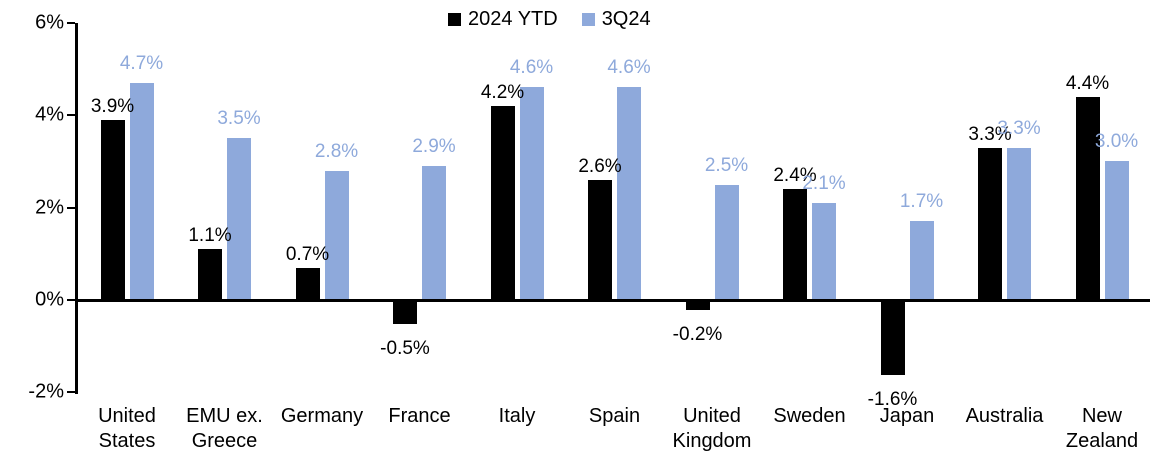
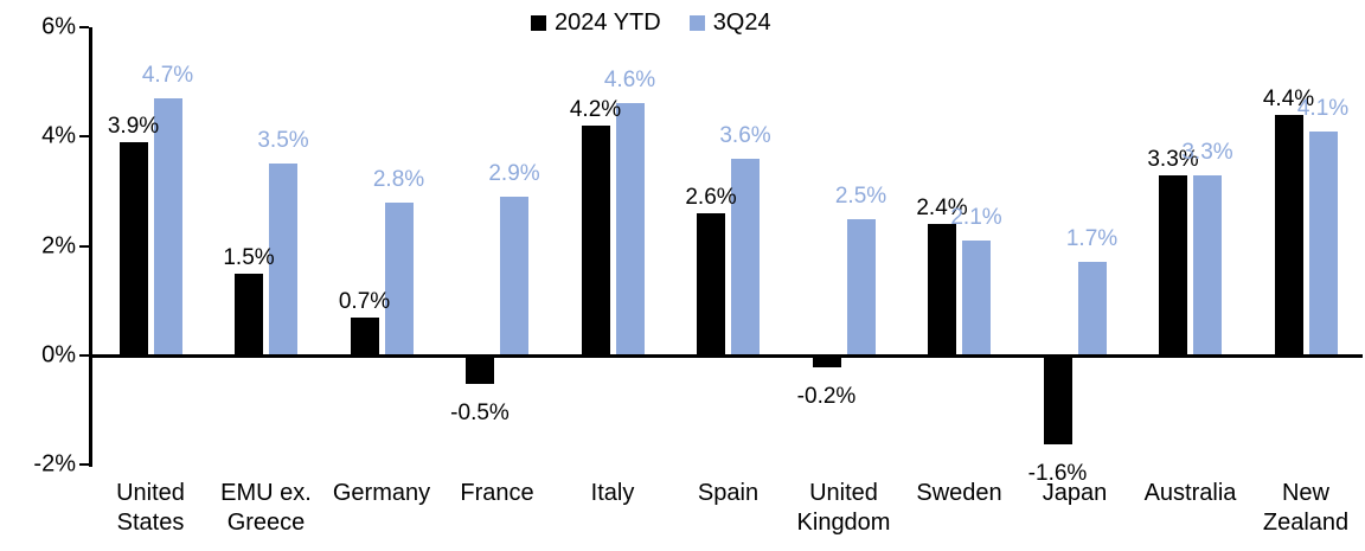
2024 YTD/EMU ex. Greece: 1.1% -> 1.5%
3Q24/Spain: 4.6% -> 3.6%
3Q24/New Zealand: 3.0% -> 4.1%
